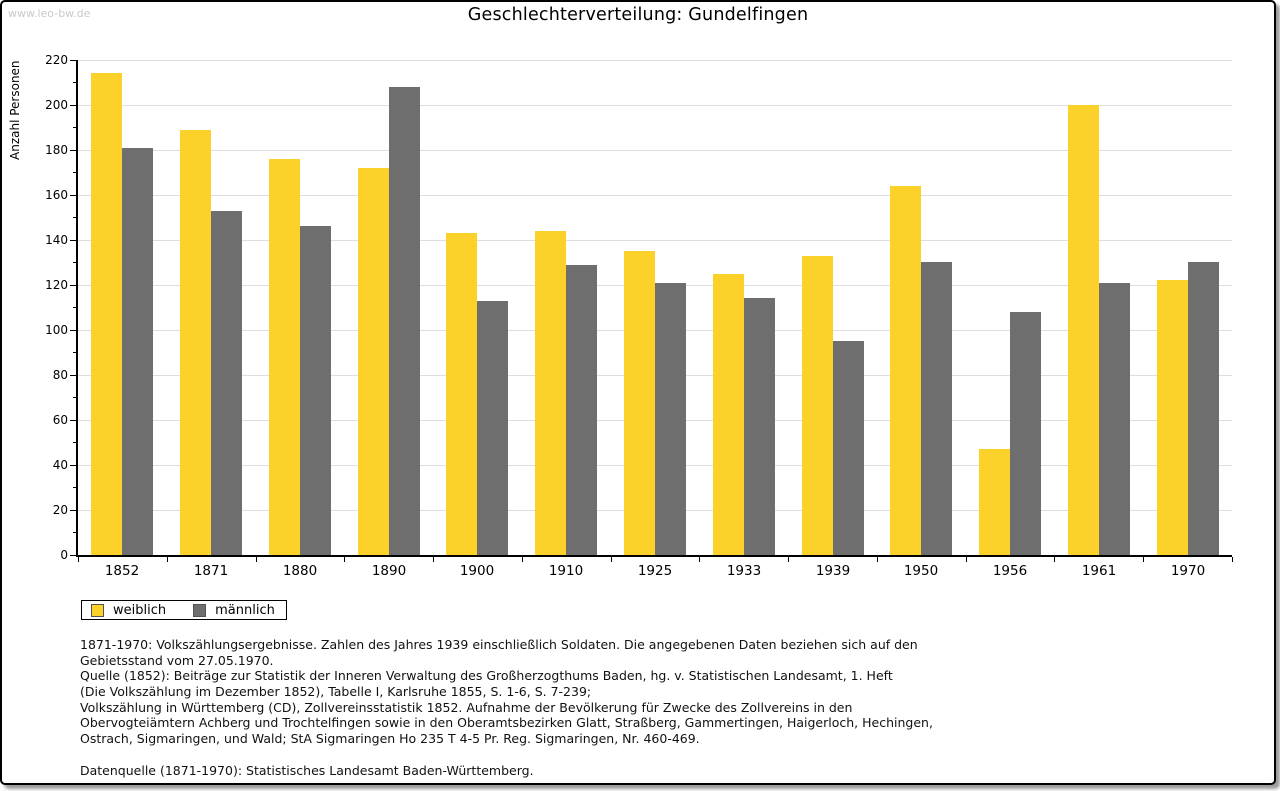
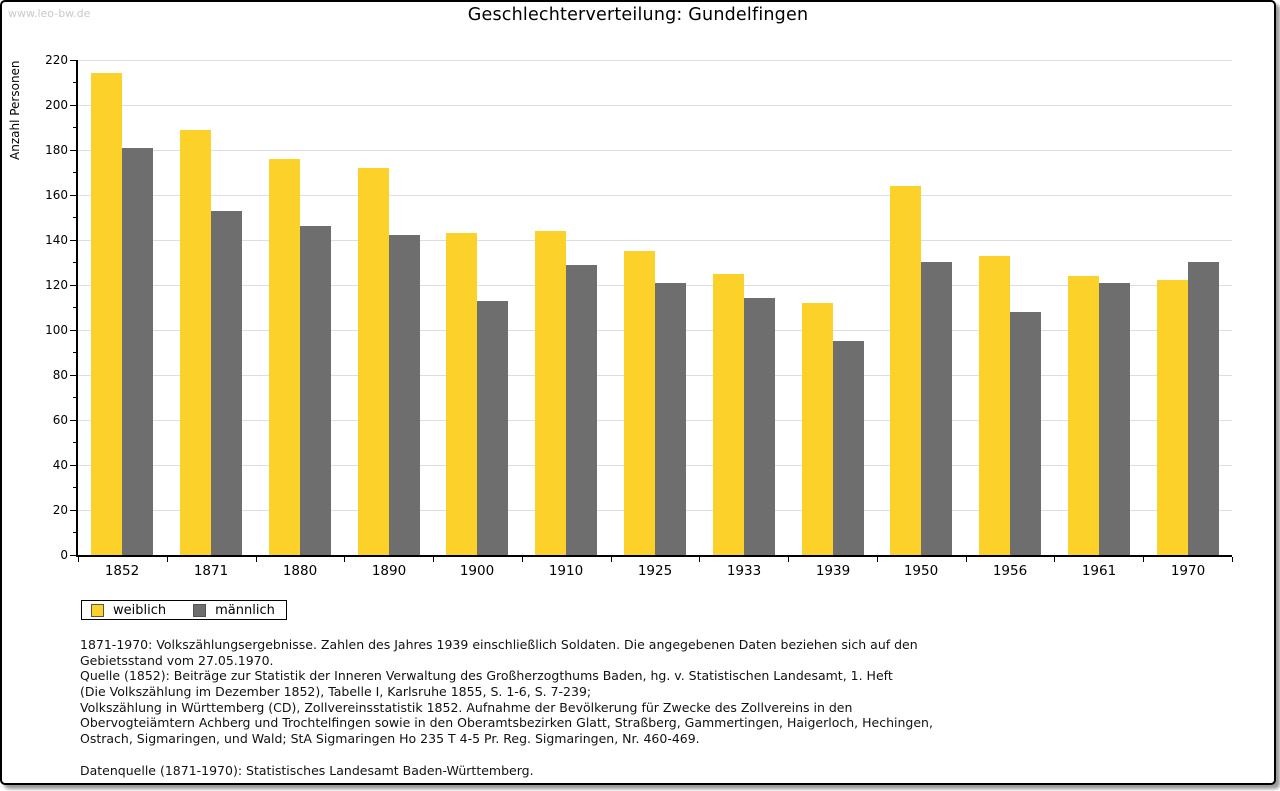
männlich/1890: 208 -> 142
weiblich/1939: 133 -> 112
weiblich/1956: 47 -> 133
weiblich/1961: 200 -> 124
